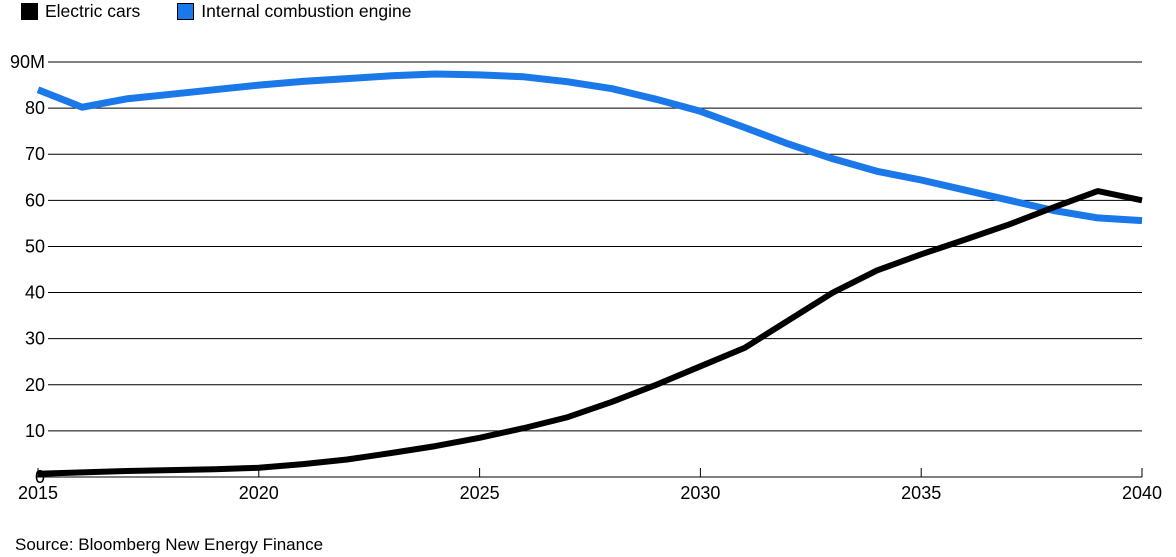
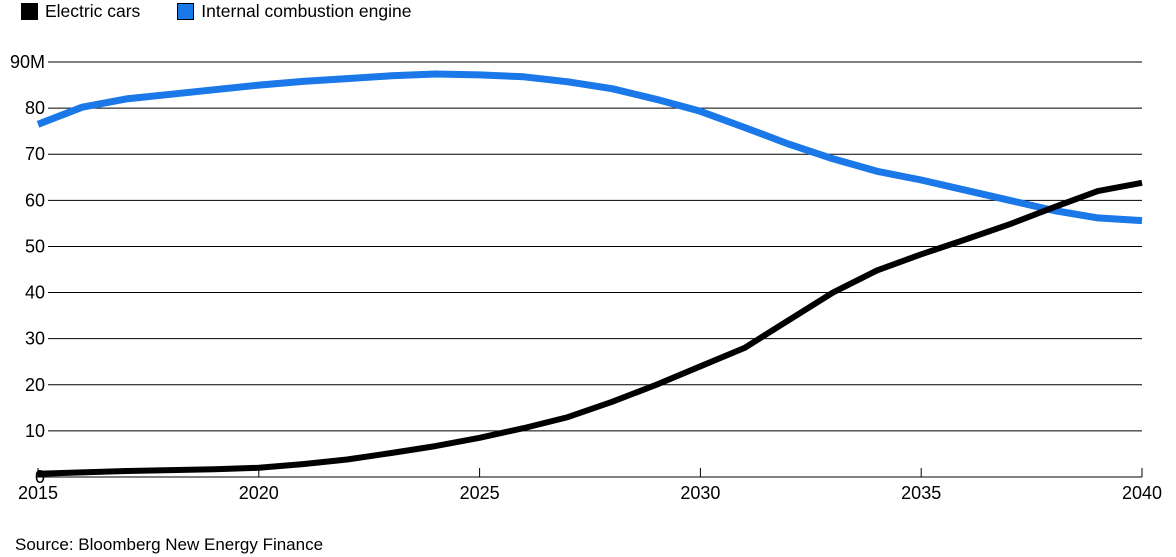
Internal combustion engine/2015: 84M -> 76M
Electric cars/2040: 60M -> 64M
